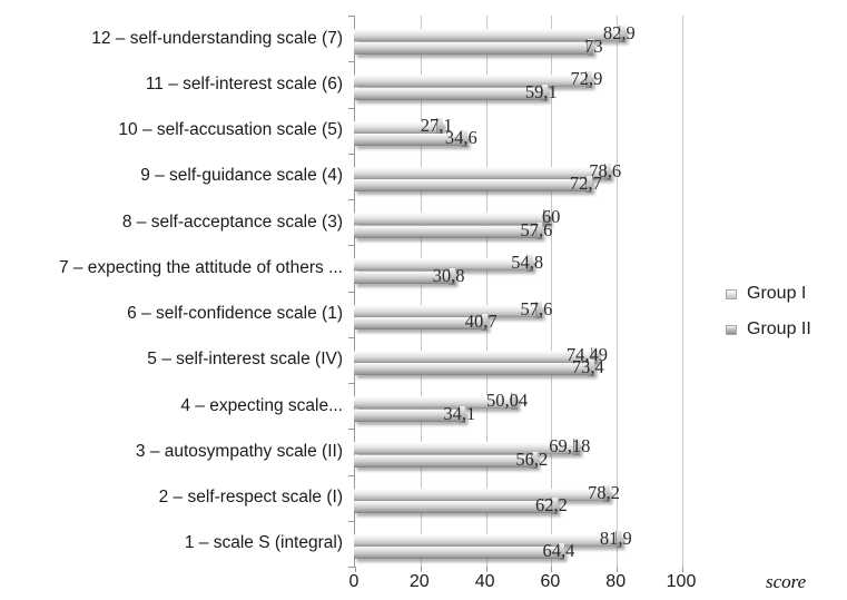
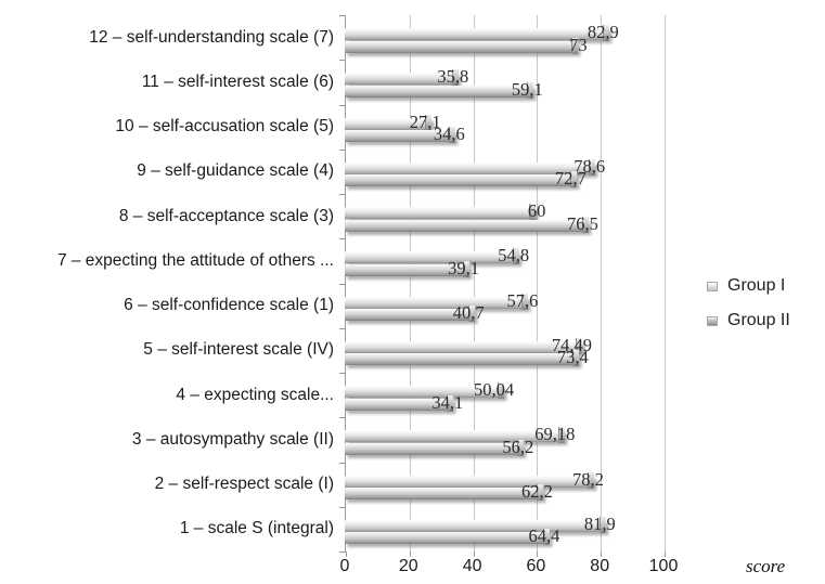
Group I/11 – self-interest scale (6): 72,9 -> 35,8
Group II/8 – self-acceptance scale (3): 57,6 -> 76,5
Group II/7 – expecting the attitude of others ...: 30,8 -> 39,1
